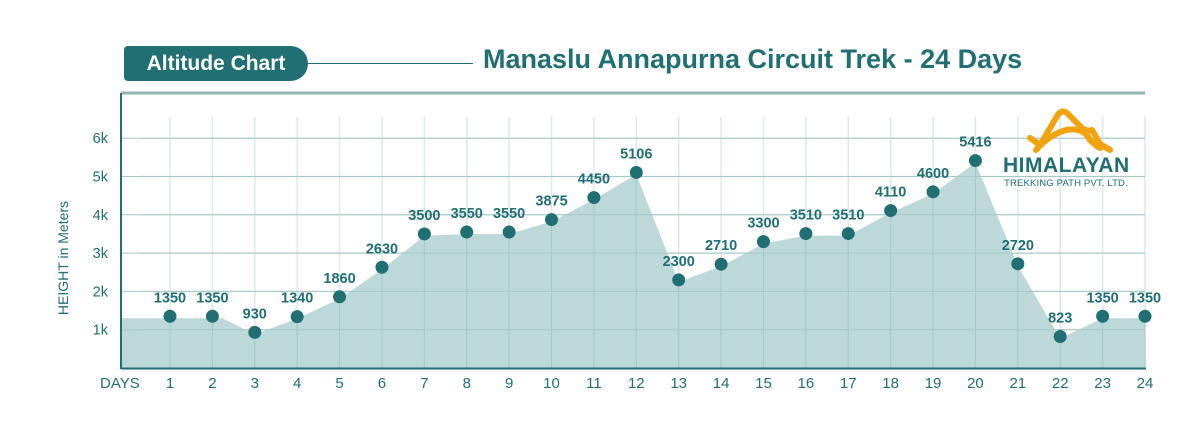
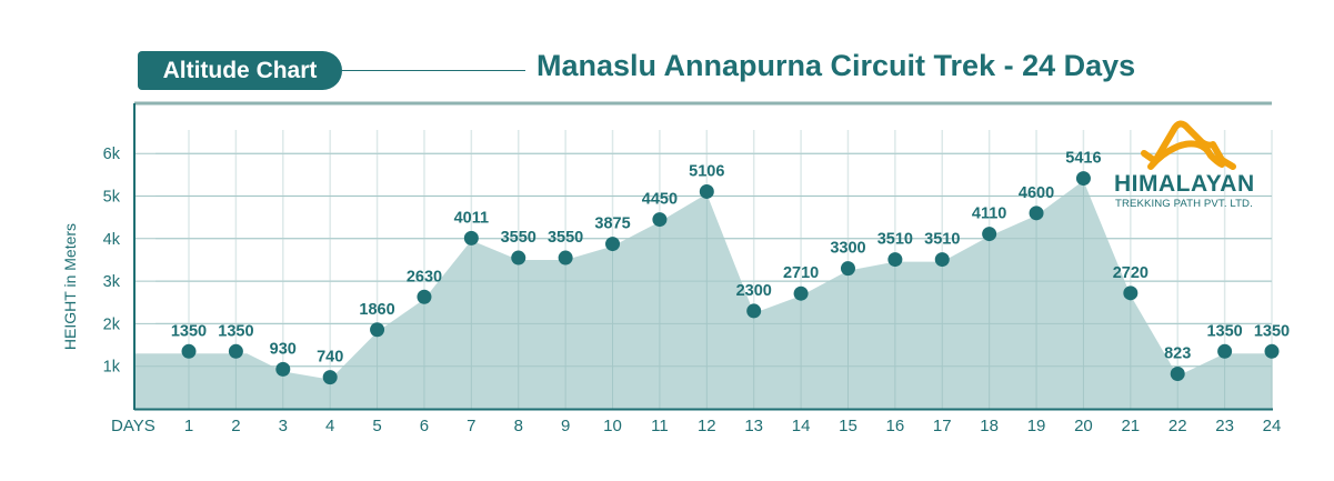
4: 1340 -> 740
7: 3500 -> 4011
